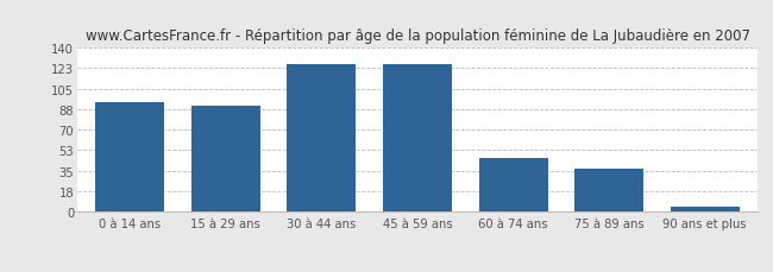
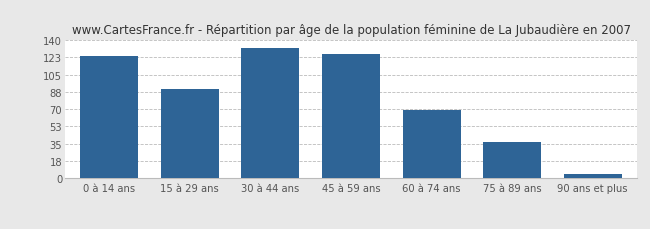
0 à 14 ans: 94 -> 124
30 à 44 ans: 126 -> 132
60 à 74 ans: 46 -> 69
